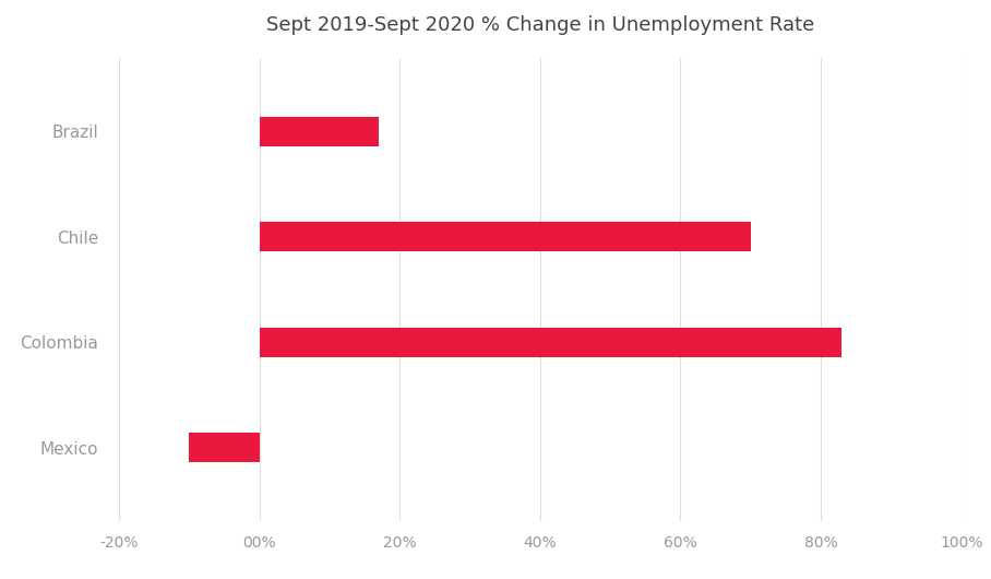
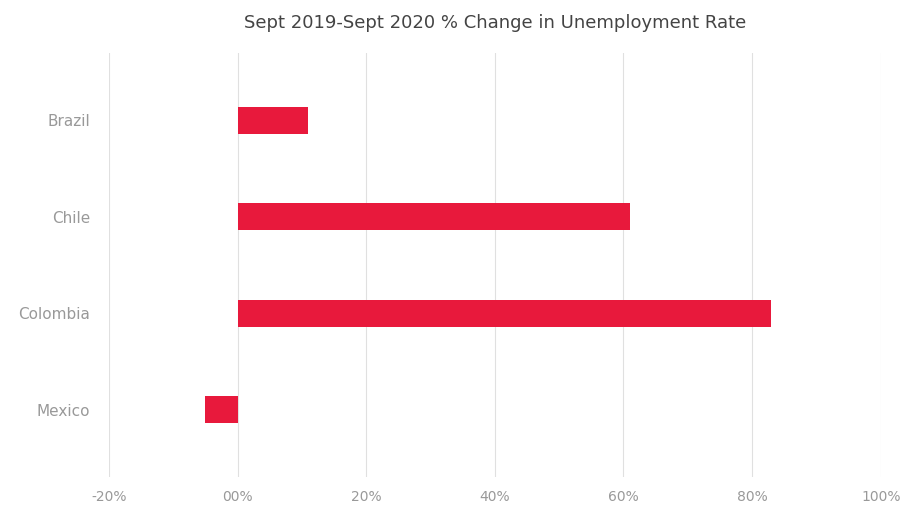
Brazil: 17% -> 11%
Chile: 70% -> 61%
Mexico: -10% -> -5%
